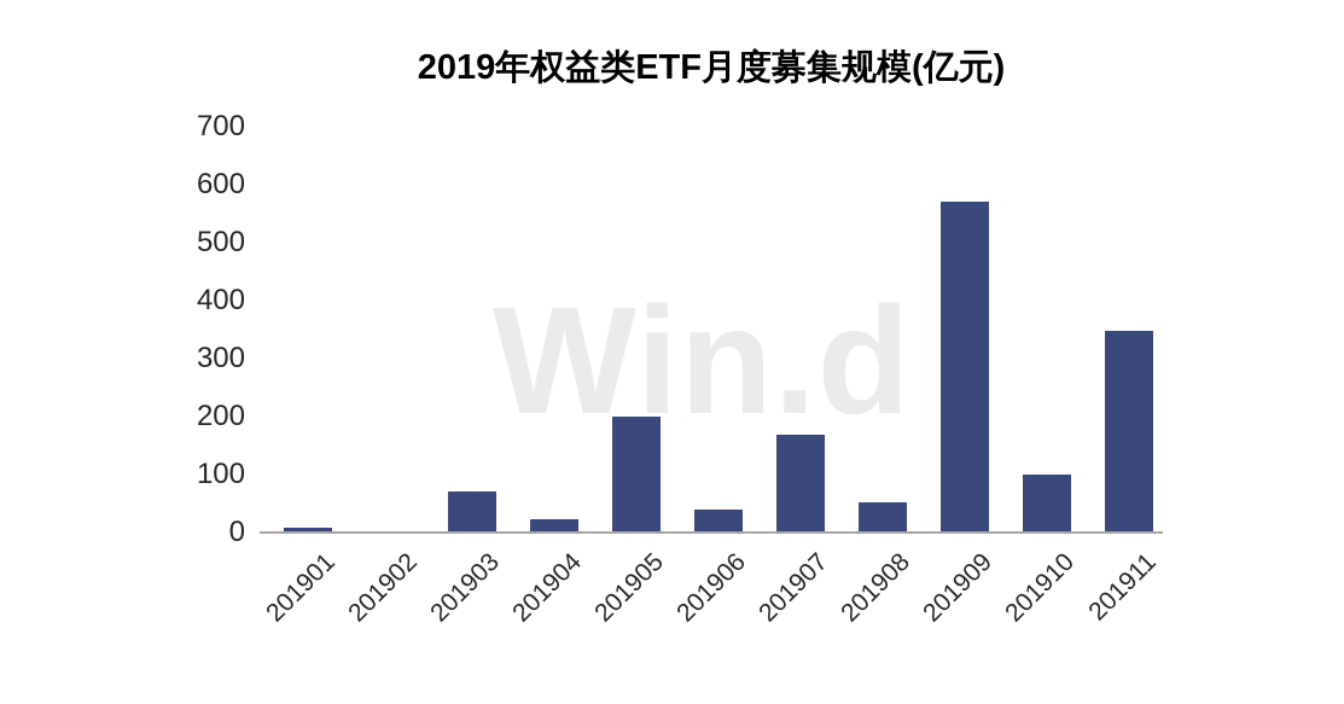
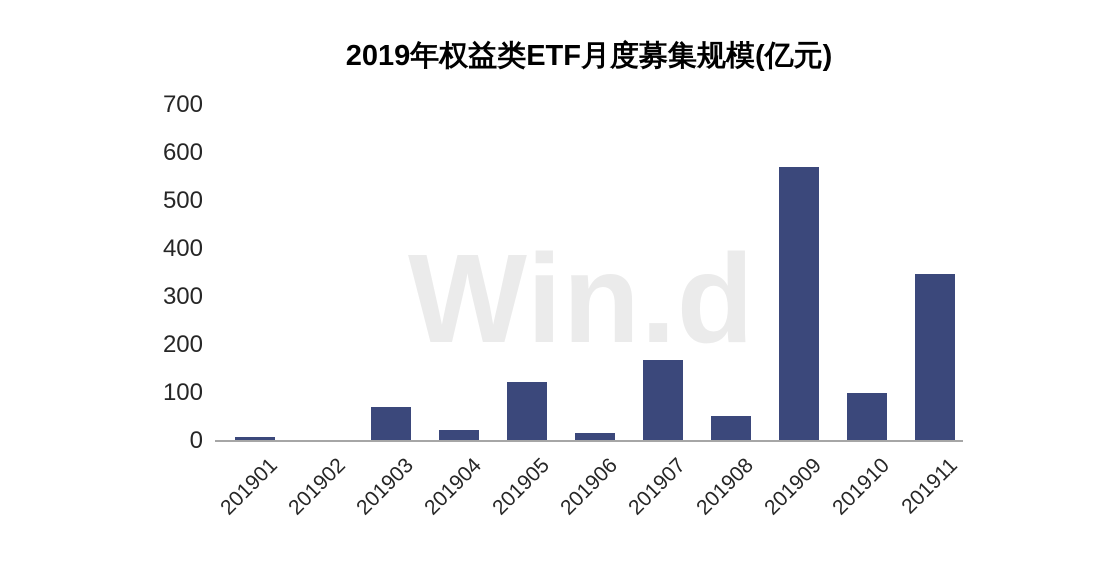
201905: 200 -> 120
201906: 40 -> 20
